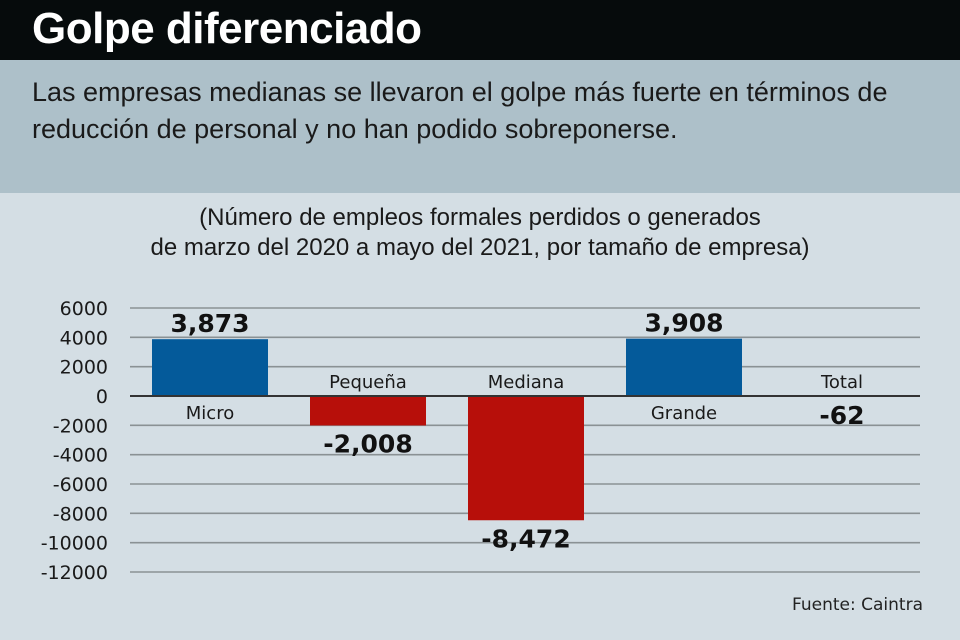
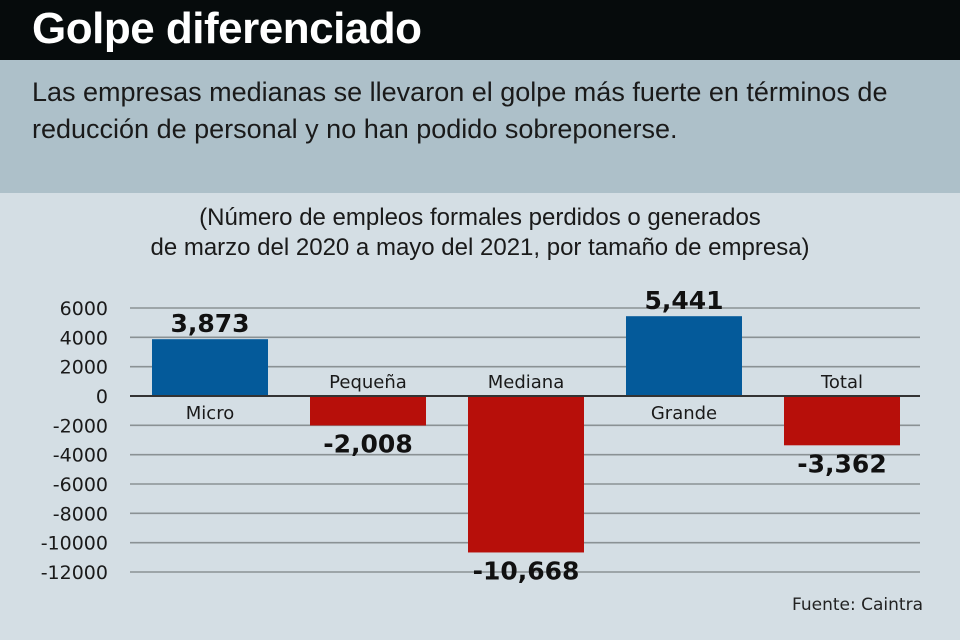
Mediana: -8,472 -> -10,668
Grande: 3,908 -> 5,441
Total: -62 -> -3,362
